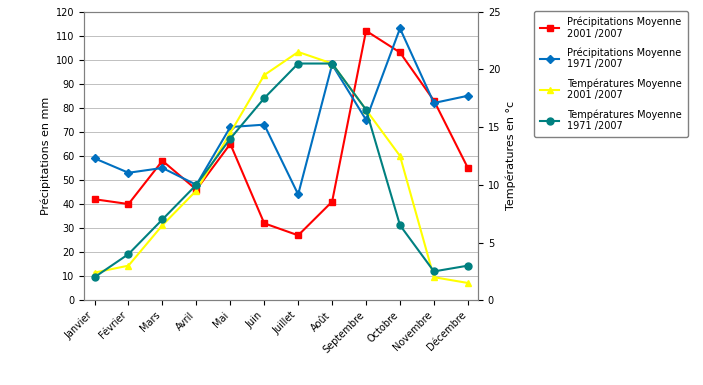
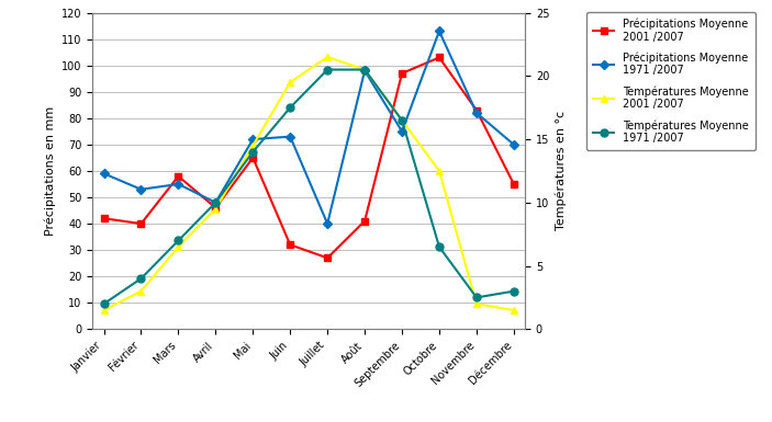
Températures Moyenne 2001 /2007/Janvier: 2.4 -> 1.5
Précipitations Moyenne 1971 /2007/Juillet: 44 -> 40
Précipitations Moyenne 2001 /2007/Septembre: 112 -> 97
Précipitations Moyenne 1971 /2007/Décembre: 85 -> 70
